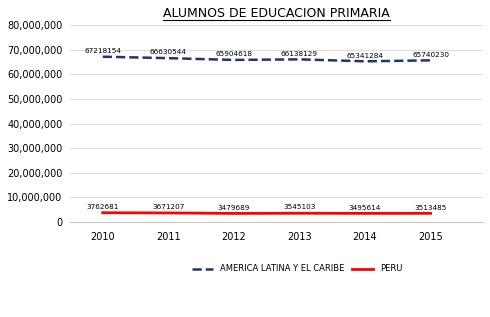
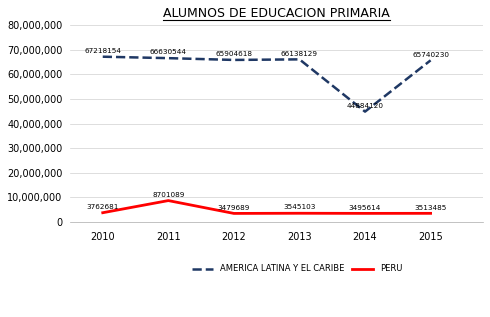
PERU/2011: 3671207 -> 8701089
AMERICA LATINA Y EL CARIBE/2014: 65341284 -> 44884120
